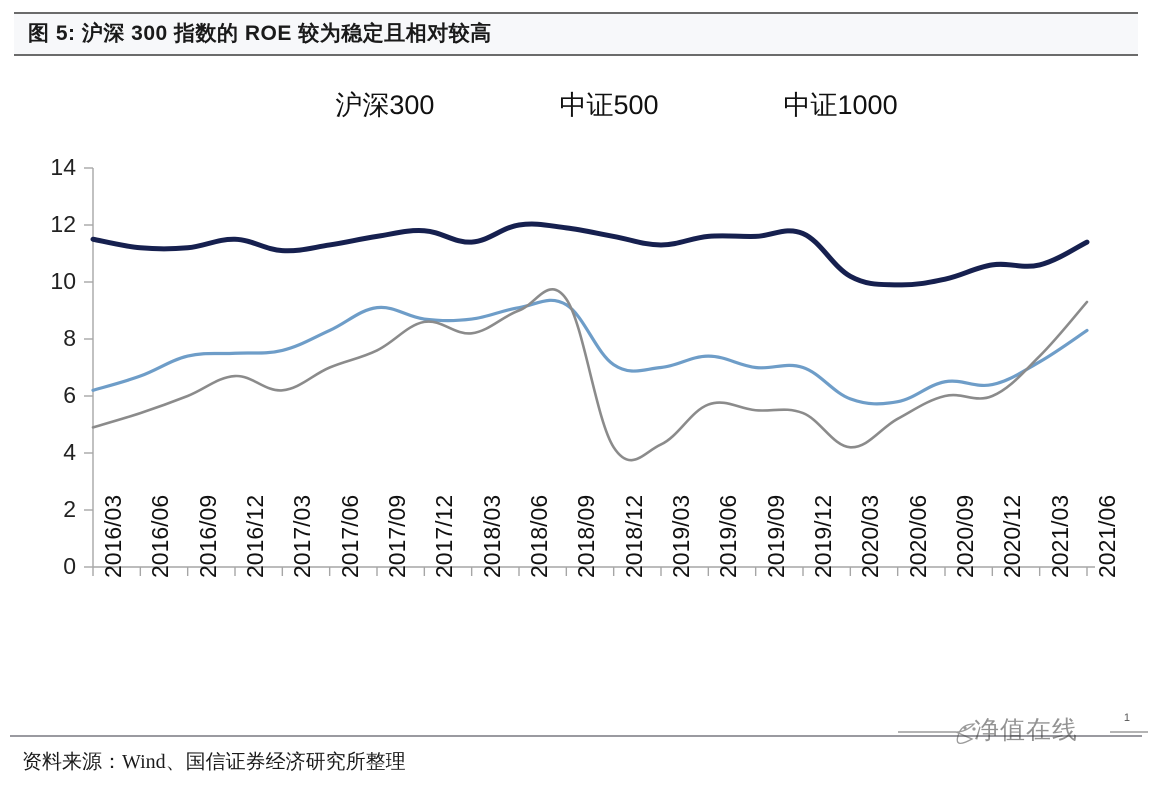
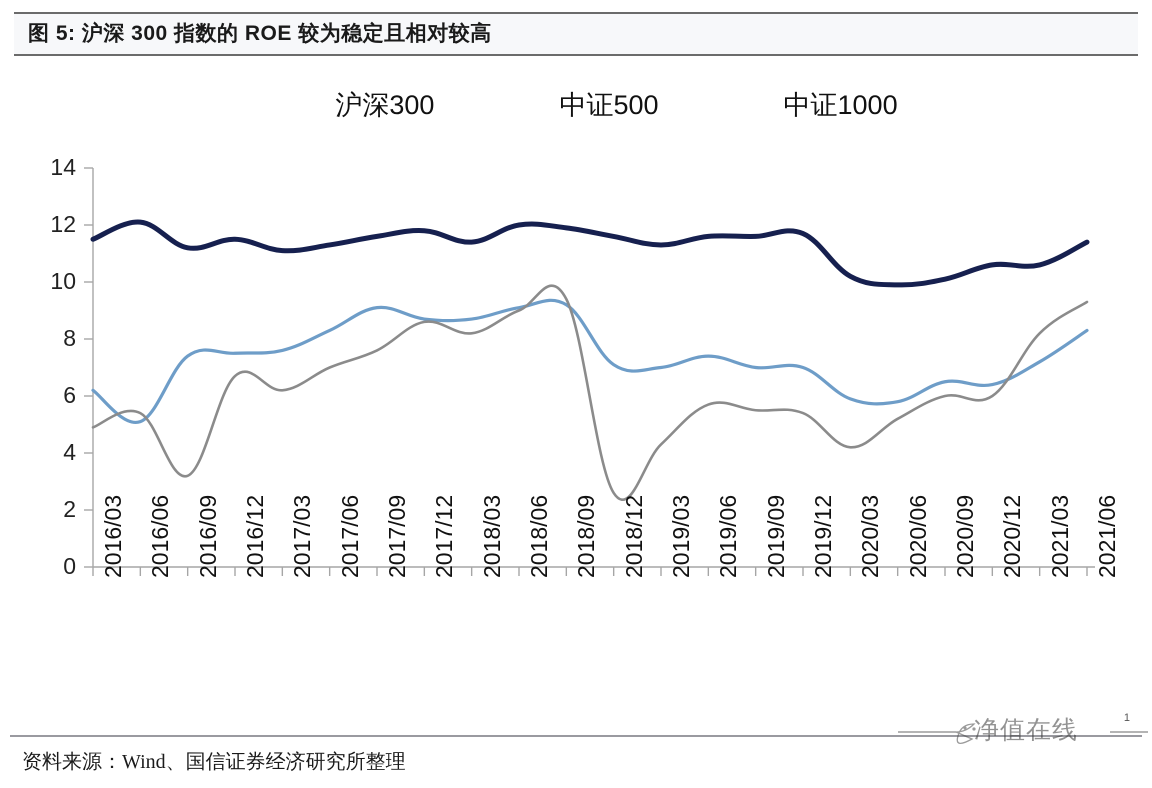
沪深300/2016/06: 11.2 -> 12.1
中证500/2016/06: 6.7 -> 5.1
中证1000/2016/09: 6.0 -> 3.2
中证1000/2018/12: 4.2 -> 2.6
中证1000/2021/03: 7.4 -> 8.2
